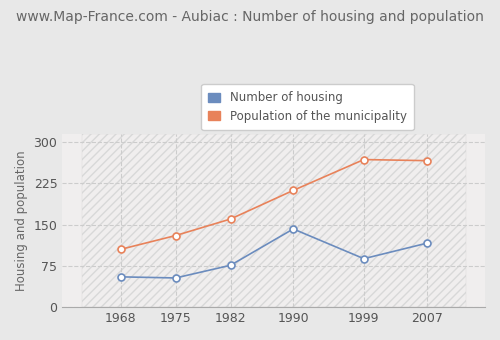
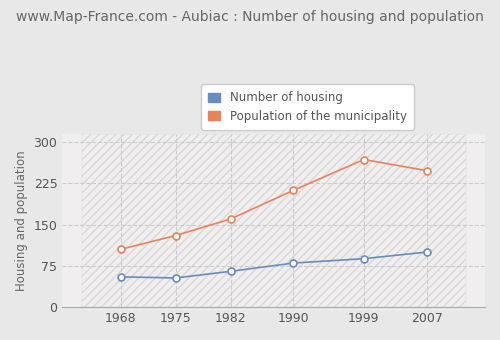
Number of housing/1982: 76 -> 65
Number of housing/1990: 142 -> 80
Number of housing/2007: 116 -> 100
Population of the municipality/2007: 266 -> 248
